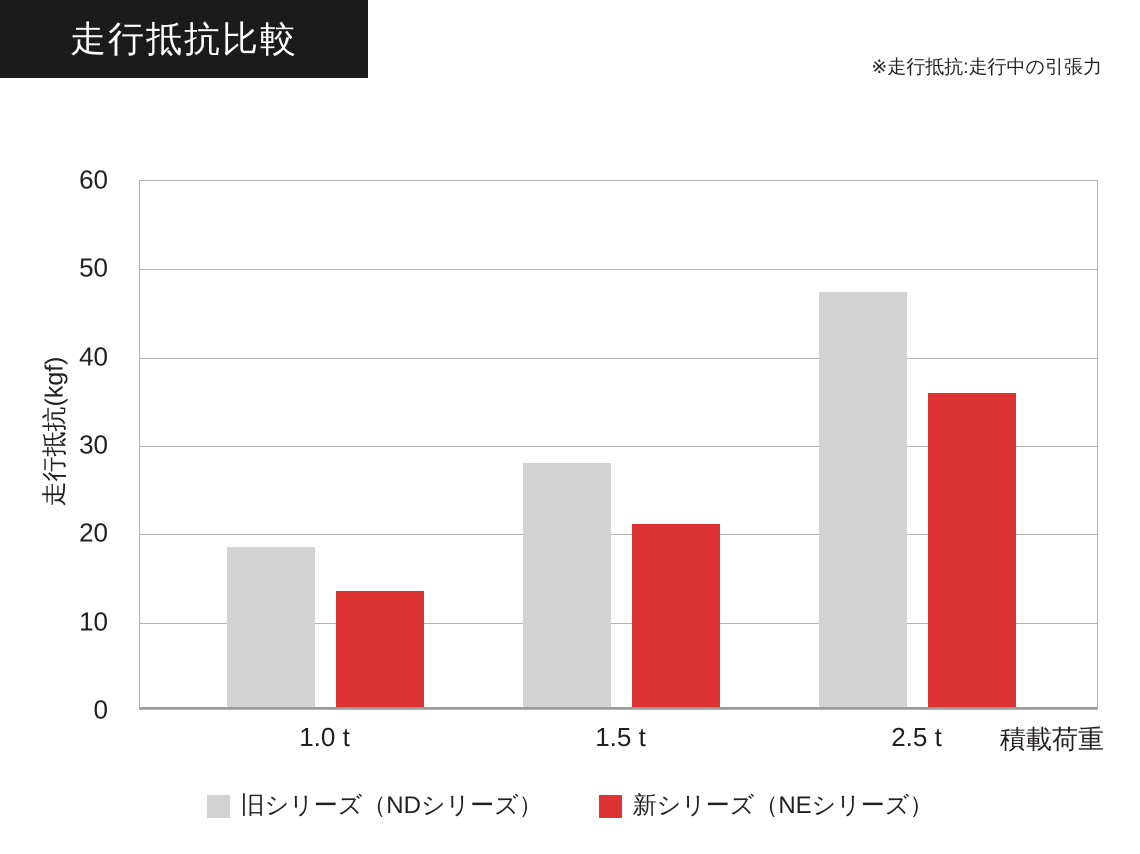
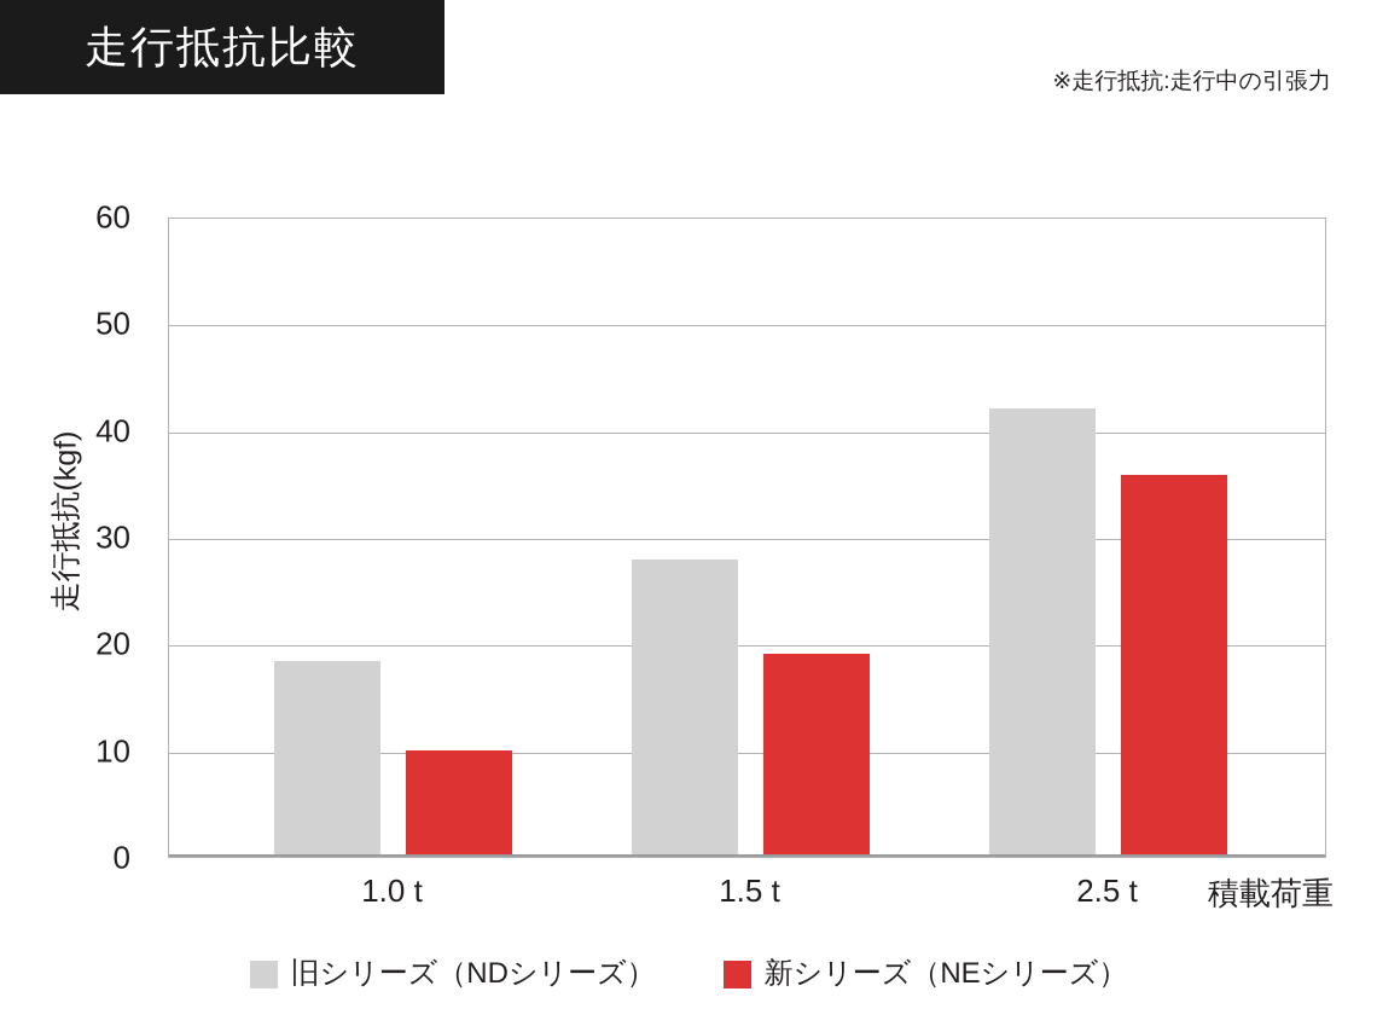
新シリーズ（NEシリーズ）/1.0 t: 13 -> 10
新シリーズ（NEシリーズ）/1.5 t: 21 -> 19
旧シリーズ（NDシリーズ）/2.5 t: 47 -> 42
